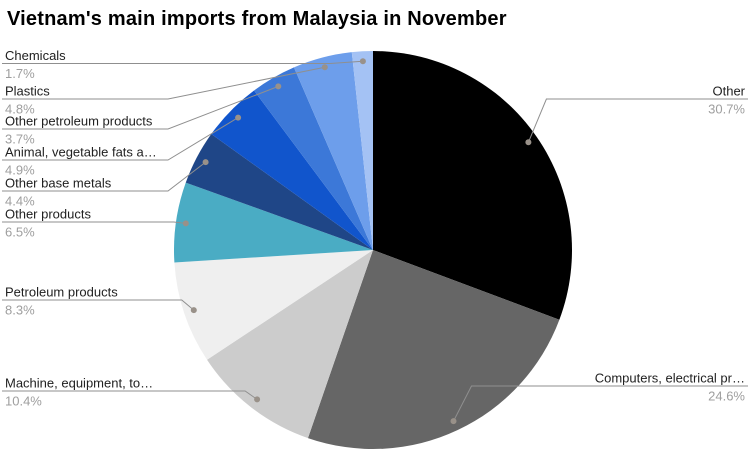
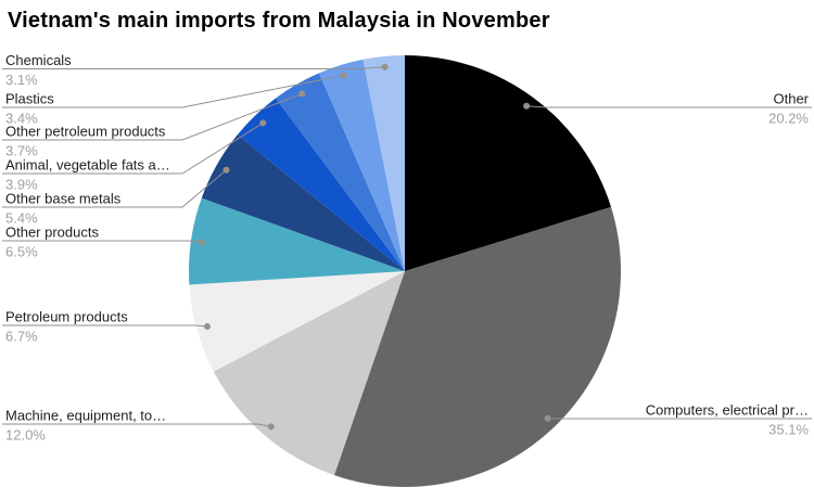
Other: 30.7% -> 20.2%
Computers, electrical pr…: 24.6% -> 35.1%
Machine, equipment, to…: 10.4% -> 12.0%
Petroleum products: 8.3% -> 6.7%
Other base metals: 4.4% -> 5.4%
Animal, vegetable fats a…: 4.9% -> 3.9%
Plastics: 4.8% -> 3.4%
Chemicals: 1.7% -> 3.1%
